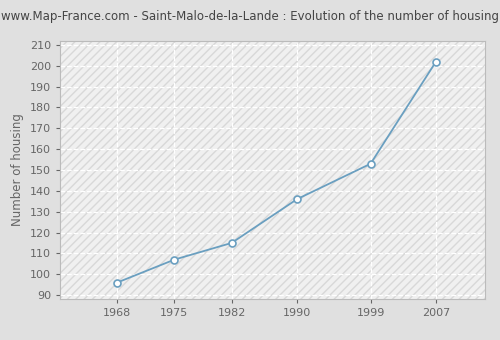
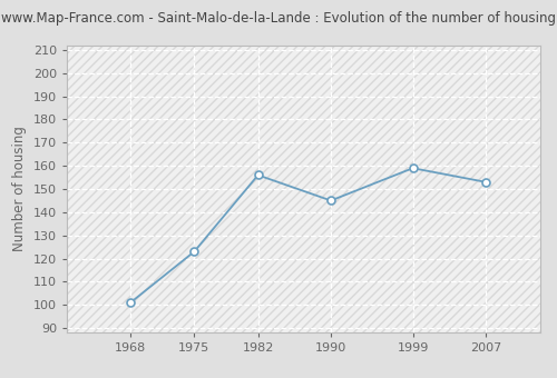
1968: 96 -> 101
1975: 107 -> 123
1982: 115 -> 156
1990: 136 -> 145
1999: 153 -> 159
2007: 202 -> 153
